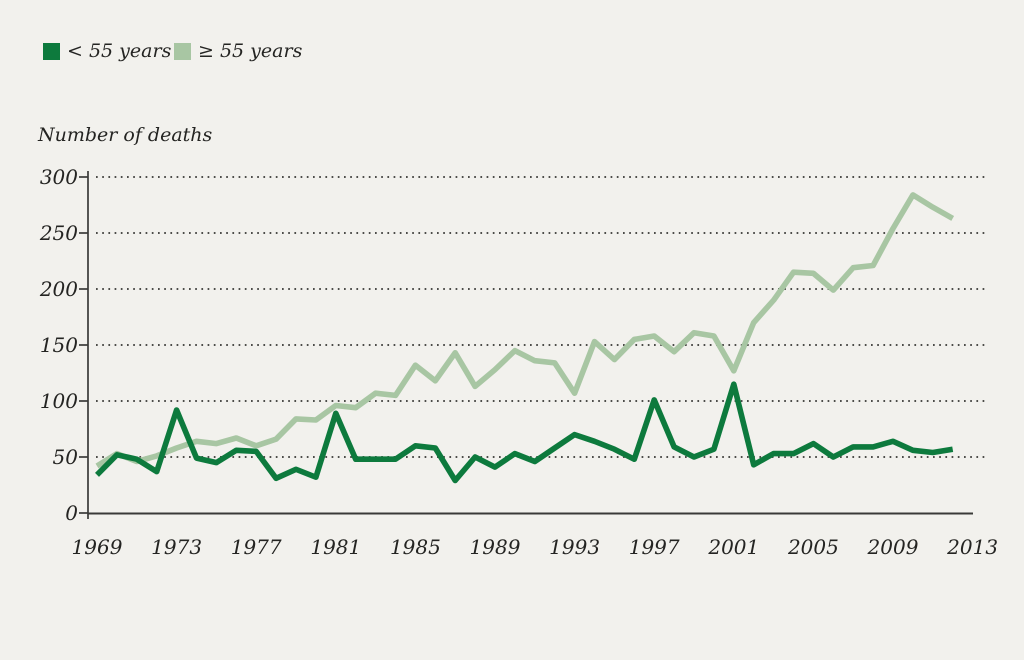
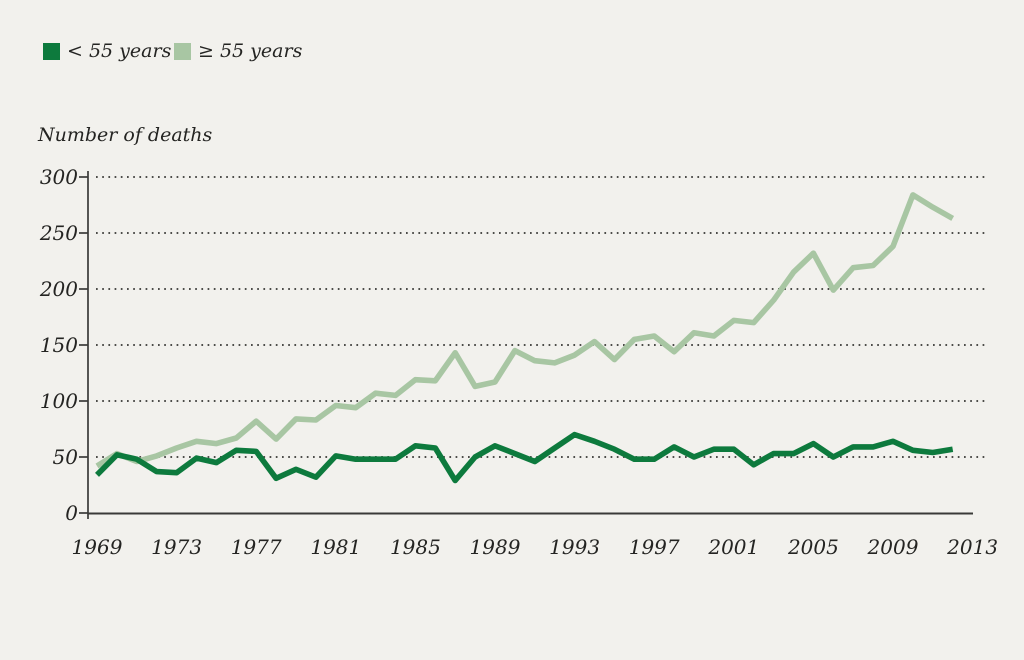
< 55 years/1973: 92 -> 36
≥ 55 years/1977: 60 -> 82
< 55 years/1981: 89 -> 51
≥ 55 years/1985: 132 -> 119
< 55 years/1989: 41 -> 60
≥ 55 years/1989: 128 -> 117
≥ 55 years/1993: 107 -> 141
< 55 years/1997: 101 -> 48
< 55 years/2001: 115 -> 57
≥ 55 years/2001: 127 -> 172
≥ 55 years/2005: 214 -> 232
≥ 55 years/2009: 254 -> 238
